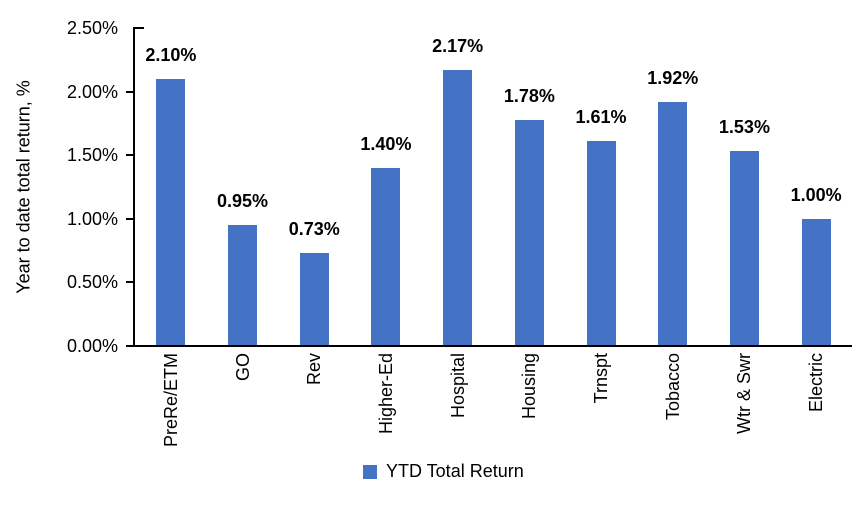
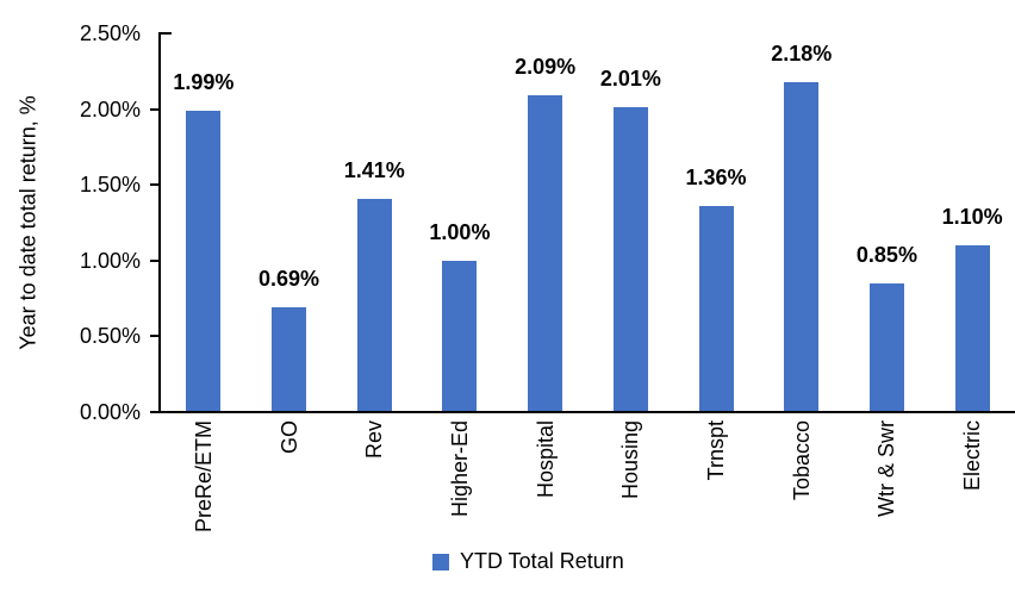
PreRe/ETM: 2.10% -> 1.99%
GO: 0.95% -> 0.69%
Rev: 0.73% -> 1.41%
Higher-Ed: 1.40% -> 1.00%
Hospital: 2.17% -> 2.09%
Housing: 1.78% -> 2.01%
Trnspt: 1.61% -> 1.36%
Tobacco: 1.92% -> 2.18%
Wtr & Swr: 1.53% -> 0.85%
Electric: 1.00% -> 1.10%
